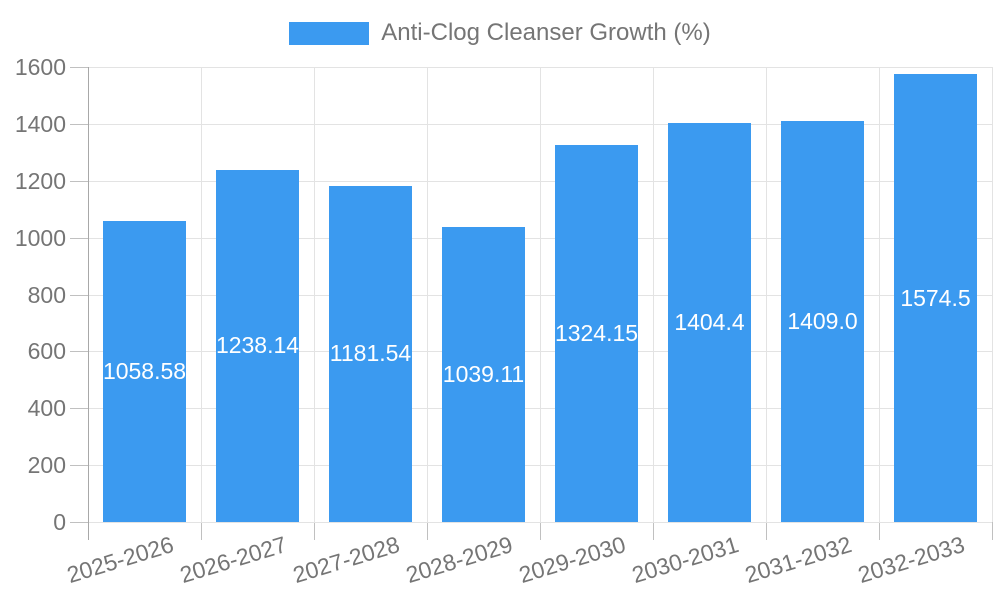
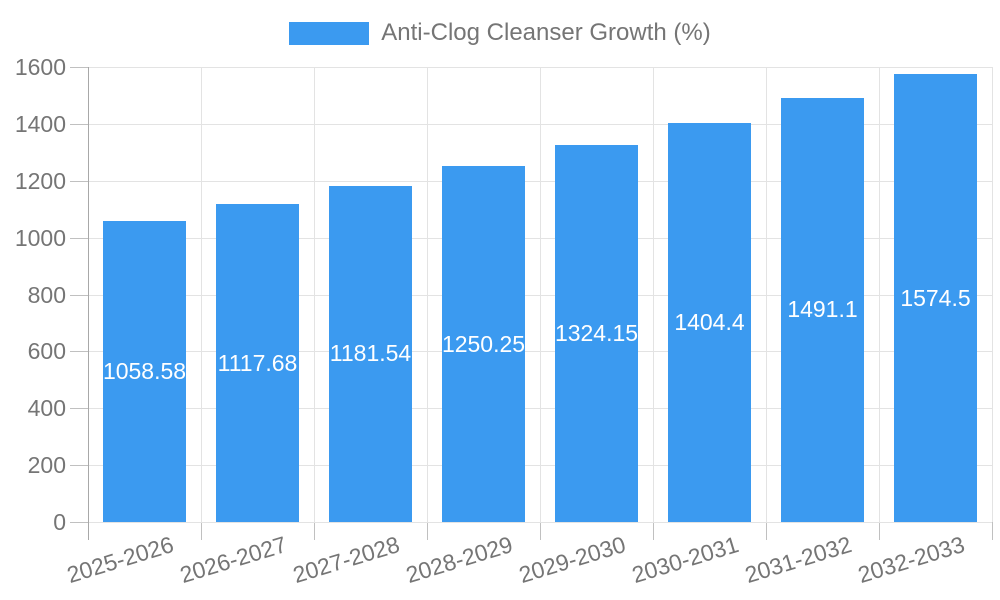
2026-2027: 1238.14 -> 1117.68
2028-2029: 1039.11 -> 1250.25
2031-2032: 1409.0 -> 1491.1
